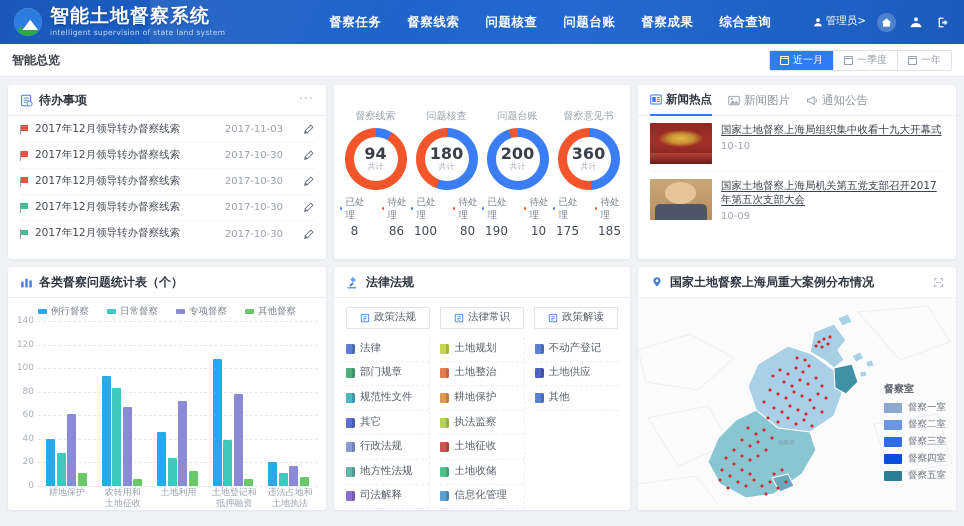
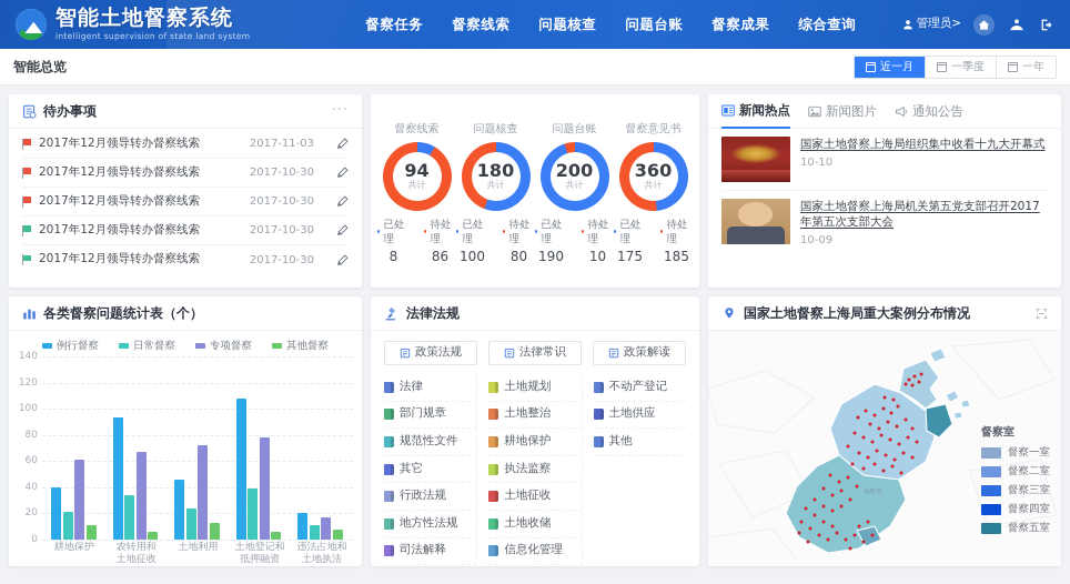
日常督察/耕地保护: 28 -> 21
日常督察/农转用和土地征收: 83 -> 34
